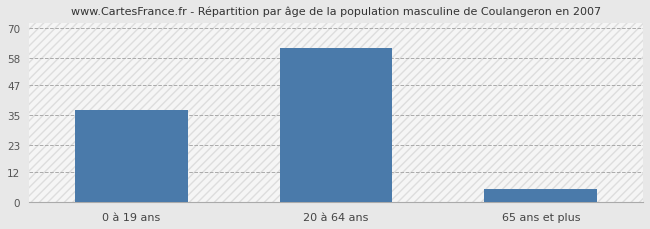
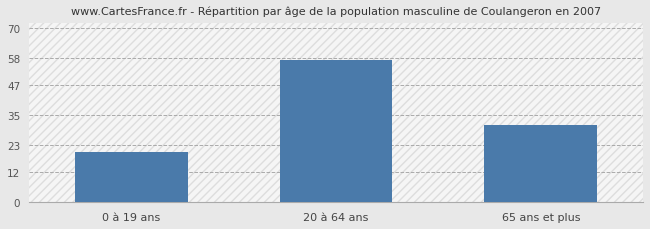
0 à 19 ans: 37 -> 20
20 à 64 ans: 62 -> 57
65 ans et plus: 5 -> 31
